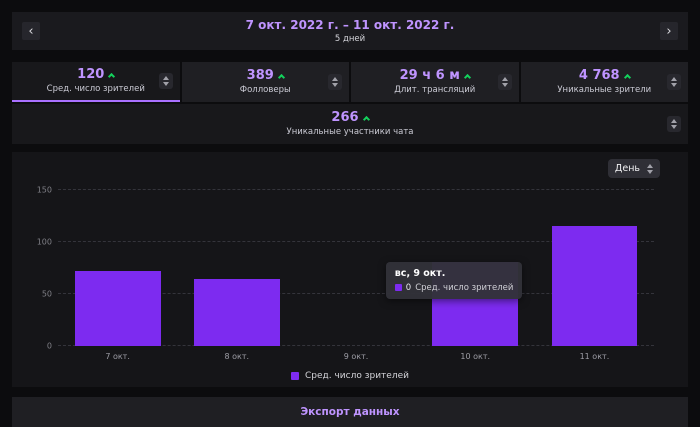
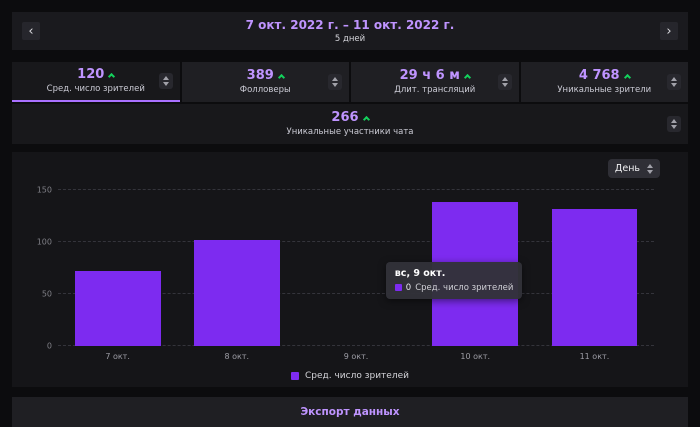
8 окт.: 64 -> 102
10 окт.: 81 -> 138
11 окт.: 115 -> 132
